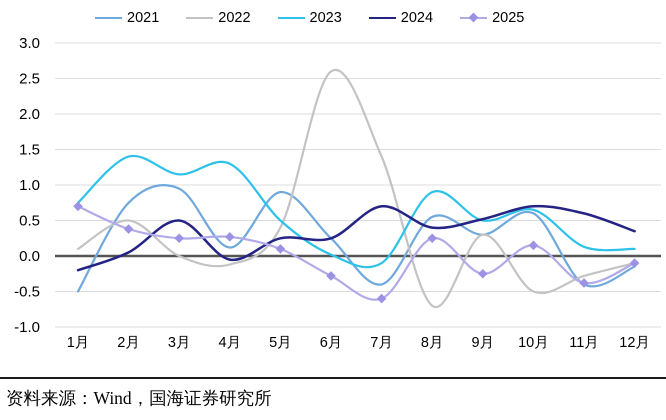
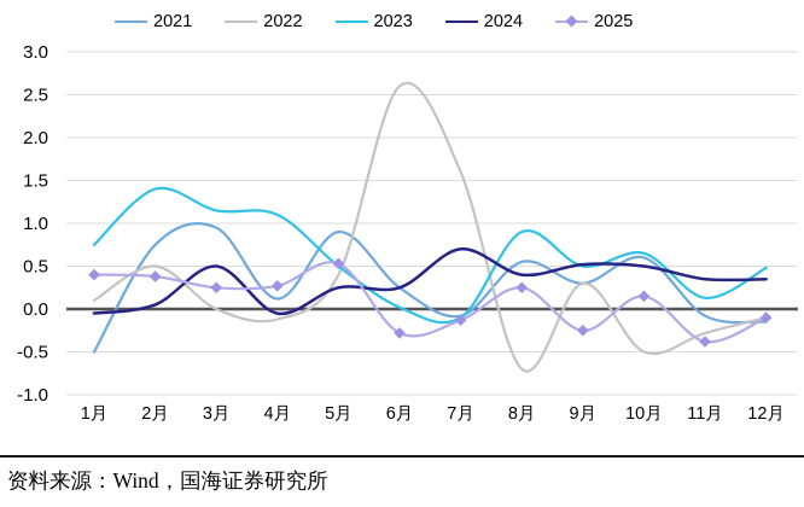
2024/1月: -0.2 -> -0.1
2025/1月: 0.7 -> 0.4
2023/4月: 1.3 -> 1.1
2025/5月: 0.1 -> 0.5
2021/7月: -0.4 -> -0.1
2022/7月: 1.4 -> 1.6
2025/7月: -0.6 -> -0.1
2024/10月: 0.7 -> 0.5
2021/11月: -0.4 -> -0.1
2024/11月: 0.6 -> 0.3
2023/12月: 0.1 -> 0.5
